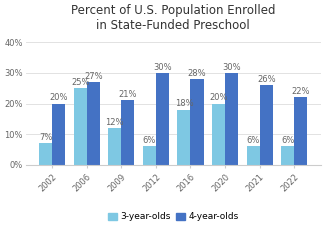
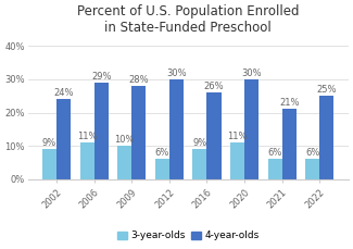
3-year-olds/2002: 7% -> 9%
4-year-olds/2002: 20% -> 24%
3-year-olds/2006: 25% -> 11%
4-year-olds/2006: 27% -> 29%
3-year-olds/2009: 12% -> 10%
4-year-olds/2009: 21% -> 28%
3-year-olds/2016: 18% -> 9%
4-year-olds/2016: 28% -> 26%
3-year-olds/2020: 20% -> 11%
4-year-olds/2021: 26% -> 21%
4-year-olds/2022: 22% -> 25%
